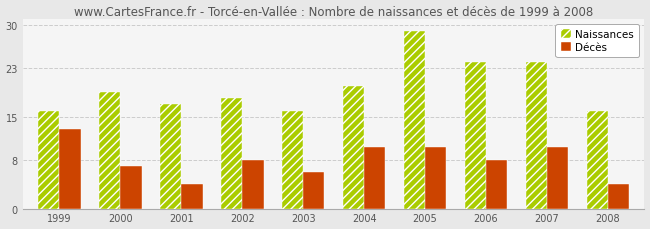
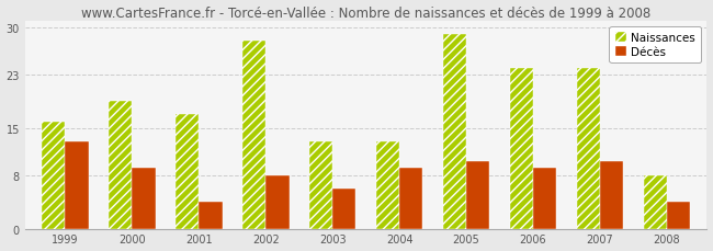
Décès/2000: 7 -> 9
Naissances/2002: 18 -> 28
Naissances/2003: 16 -> 13
Naissances/2004: 20 -> 13
Décès/2004: 10 -> 9
Décès/2006: 8 -> 9
Naissances/2008: 16 -> 8
